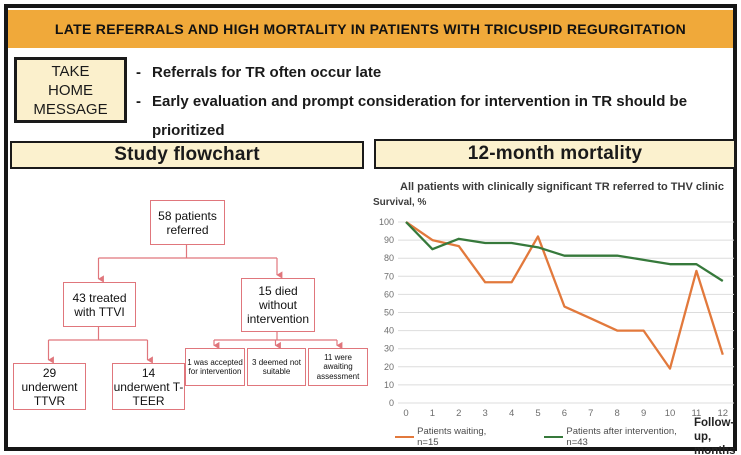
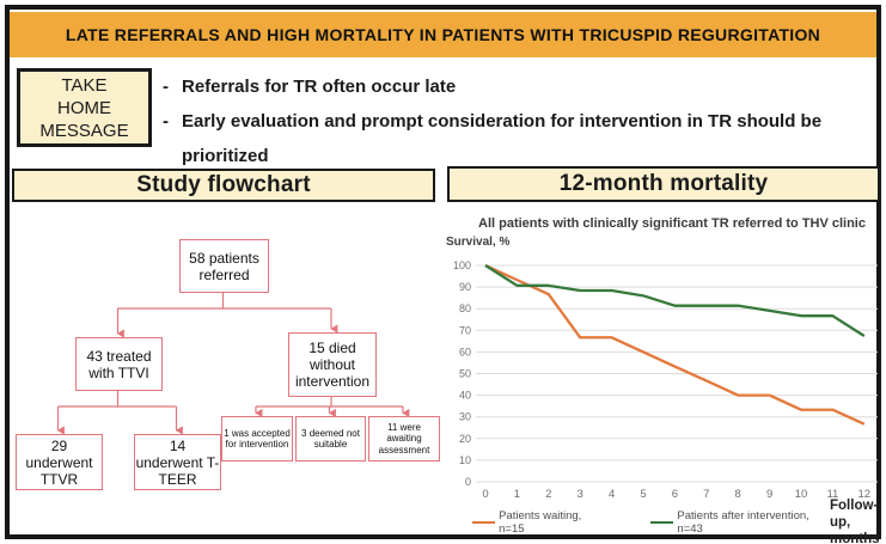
Patients waiting, n=15/1: 90 -> 93
Patients after intervention, n=43/1: 85 -> 91
Patients waiting, n=15/5: 92 -> 60
Patients waiting, n=15/10: 19 -> 33
Patients waiting, n=15/11: 73 -> 33
